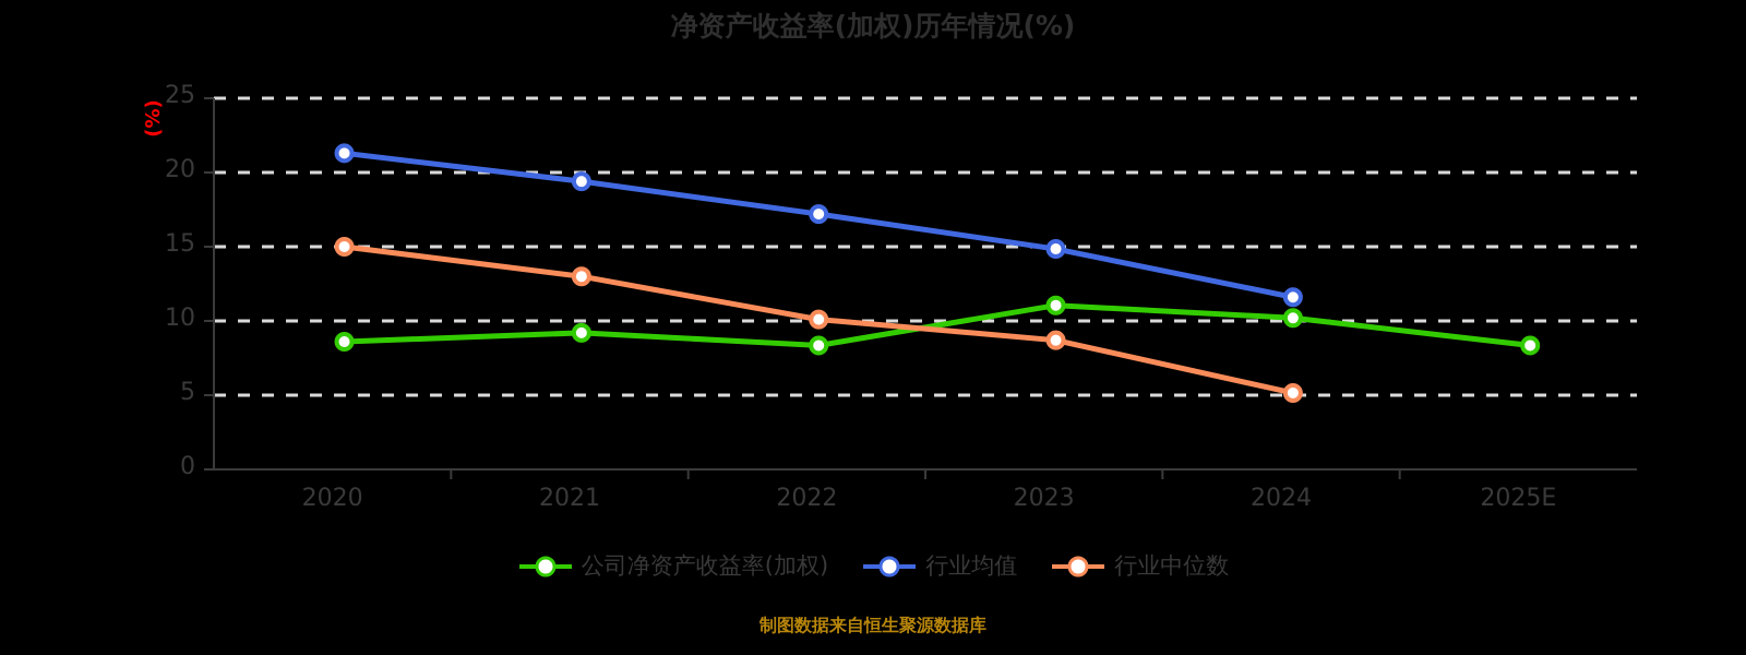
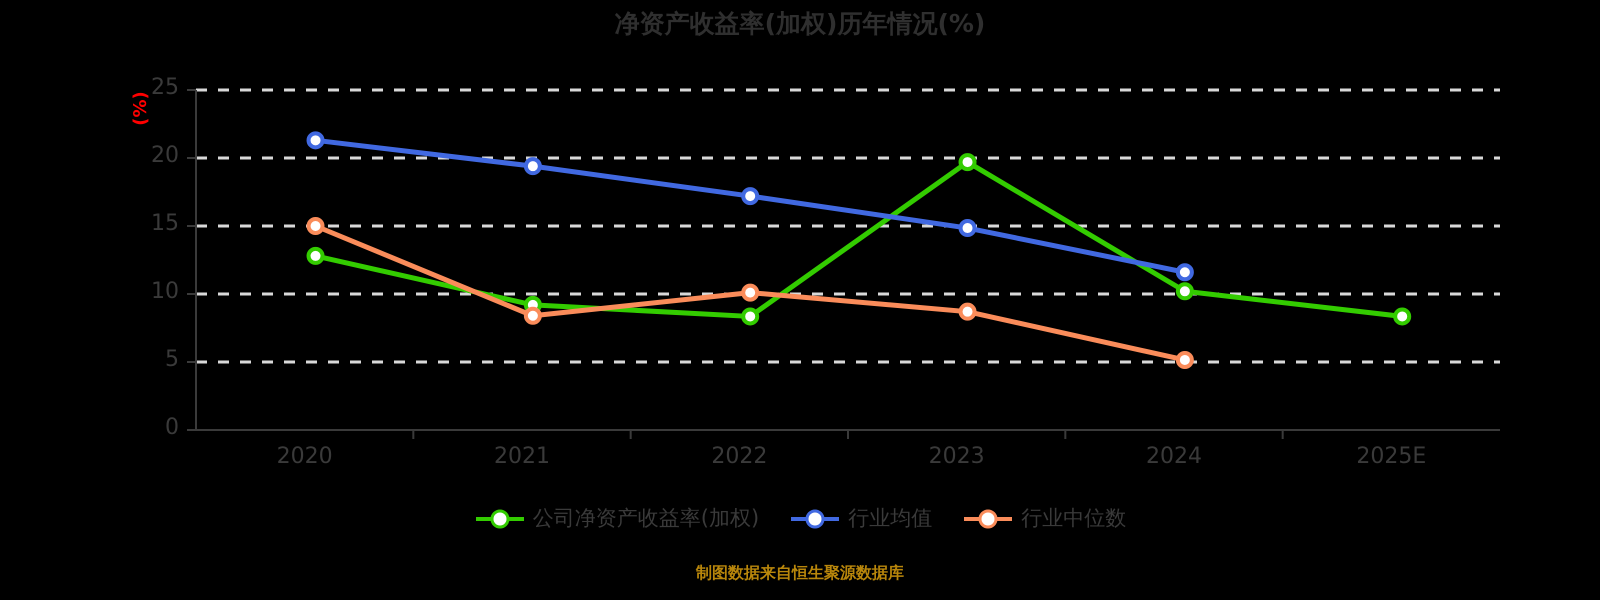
公司净资产收益率(加权)/2020: 8.6 -> 12.8
行业中位数/2021: 13.0 -> 8.4
公司净资产收益率(加权)/2023: 11.1 -> 19.7
